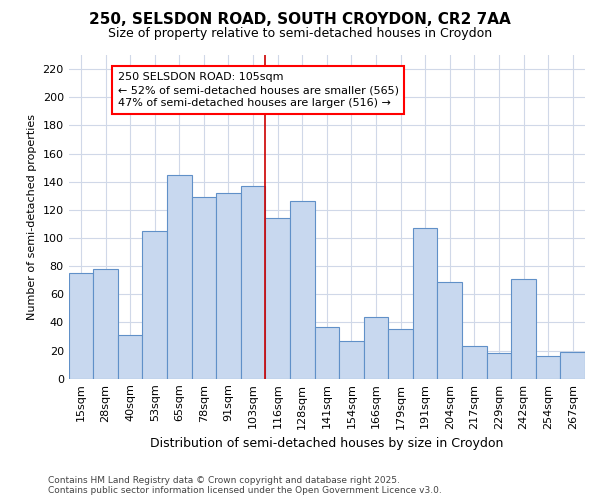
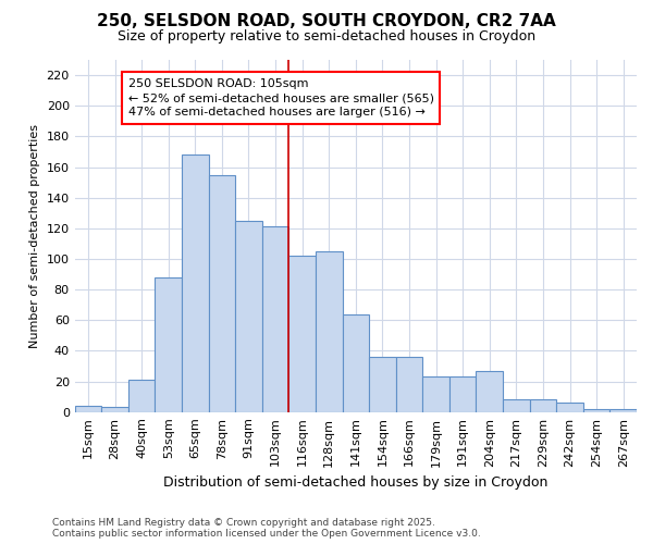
15sqm: 75 -> 4
28sqm: 78 -> 3
40sqm: 31 -> 21
53sqm: 105 -> 88
65sqm: 145 -> 168
78sqm: 129 -> 155
91sqm: 132 -> 125
103sqm: 137 -> 121
116sqm: 114 -> 102
128sqm: 126 -> 105
141sqm: 37 -> 64
154sqm: 27 -> 36
166sqm: 44 -> 36
179sqm: 35 -> 23
191sqm: 107 -> 23
204sqm: 69 -> 27
217sqm: 23 -> 8
229sqm: 18 -> 8
242sqm: 71 -> 6
254sqm: 16 -> 2
267sqm: 19 -> 2
